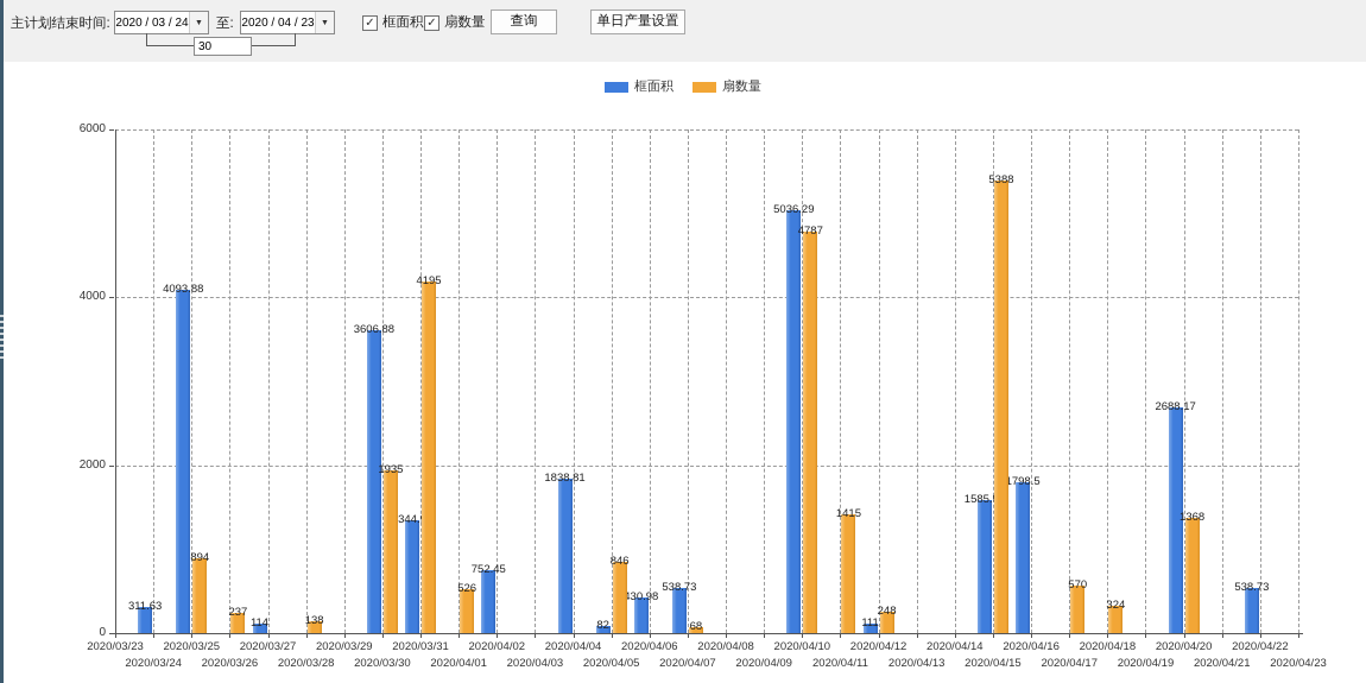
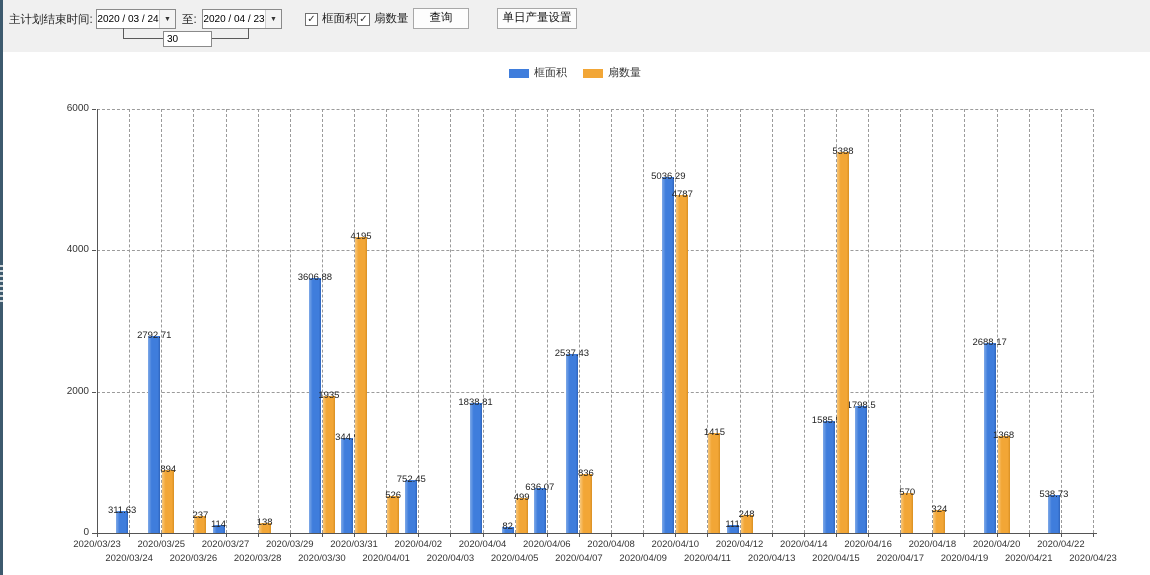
框面积/2020/03/25: 4093.88 -> 2792.71
扇数量/2020/04/05: 846 -> 499
框面积/2020/04/06: 430.98 -> 636.07
框面积/2020/04/07: 538.73 -> 2537.43
扇数量/2020/04/07: 68 -> 836
